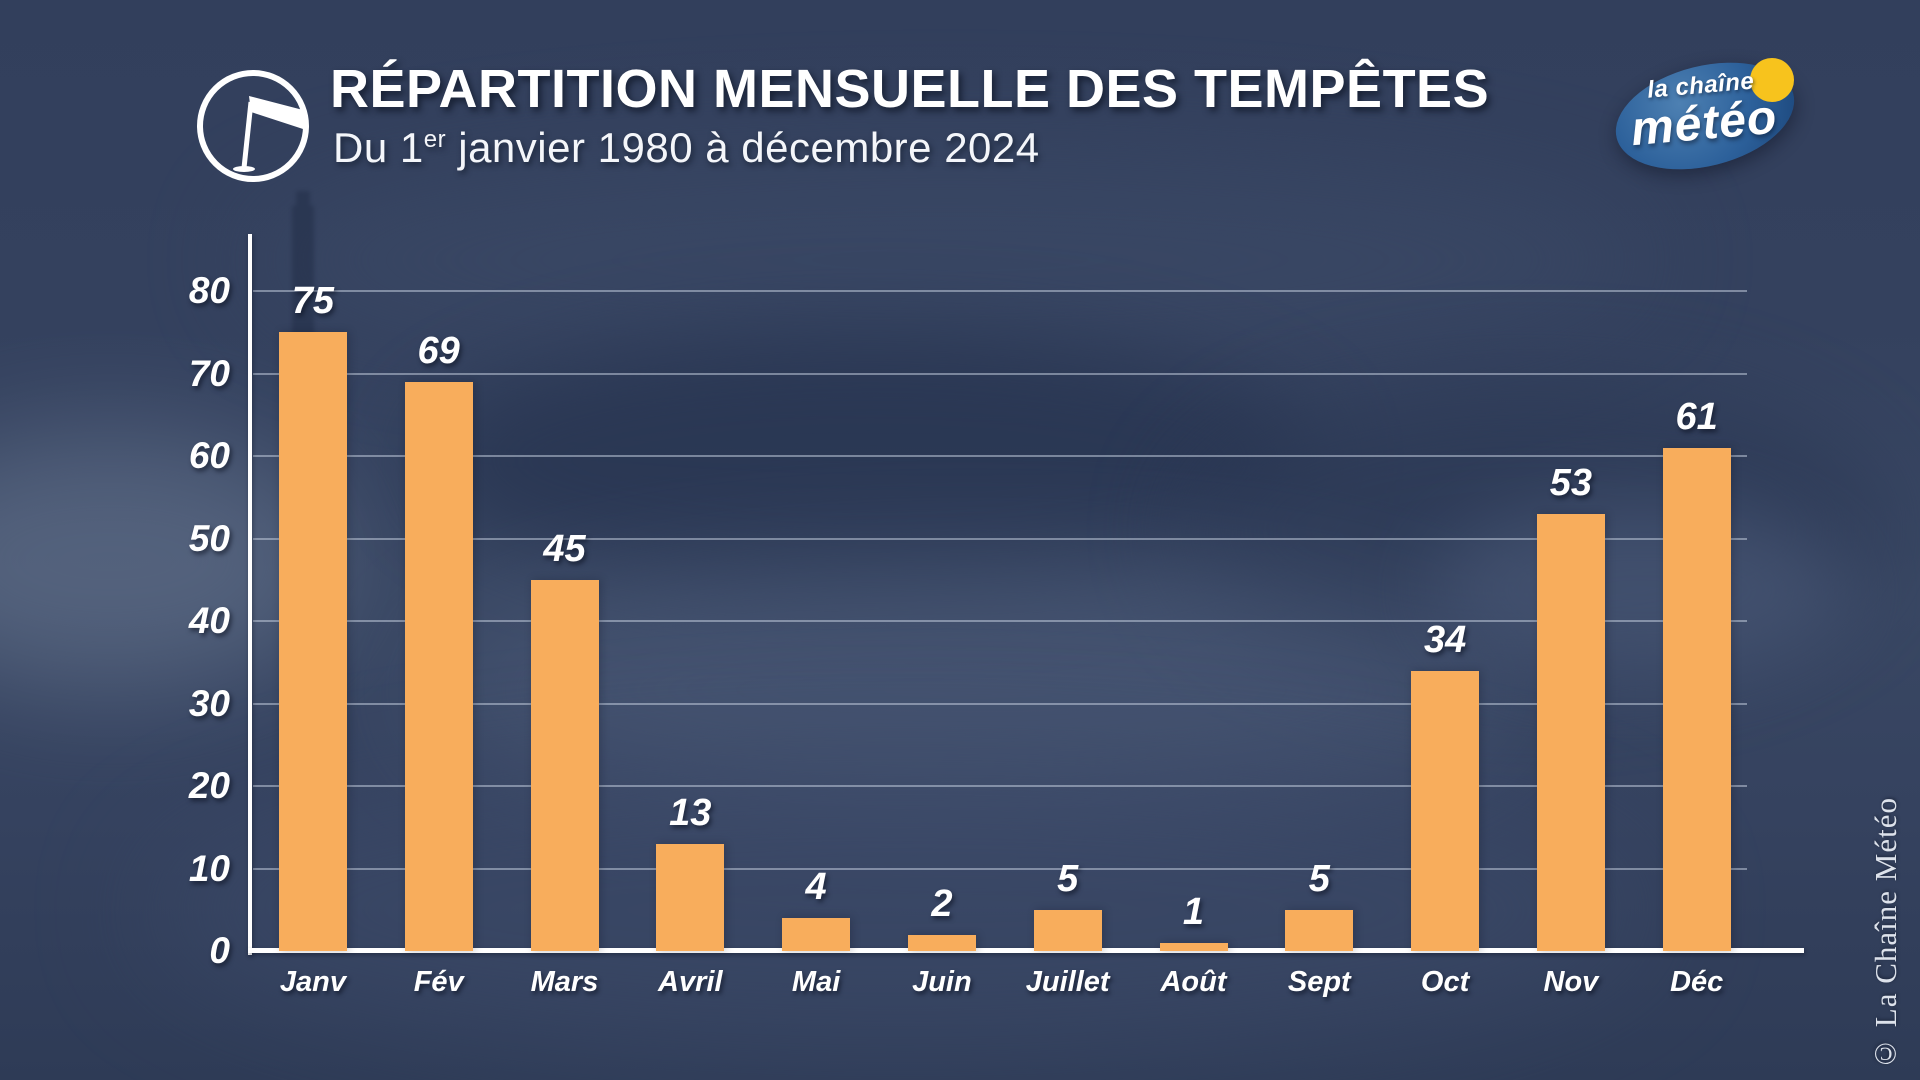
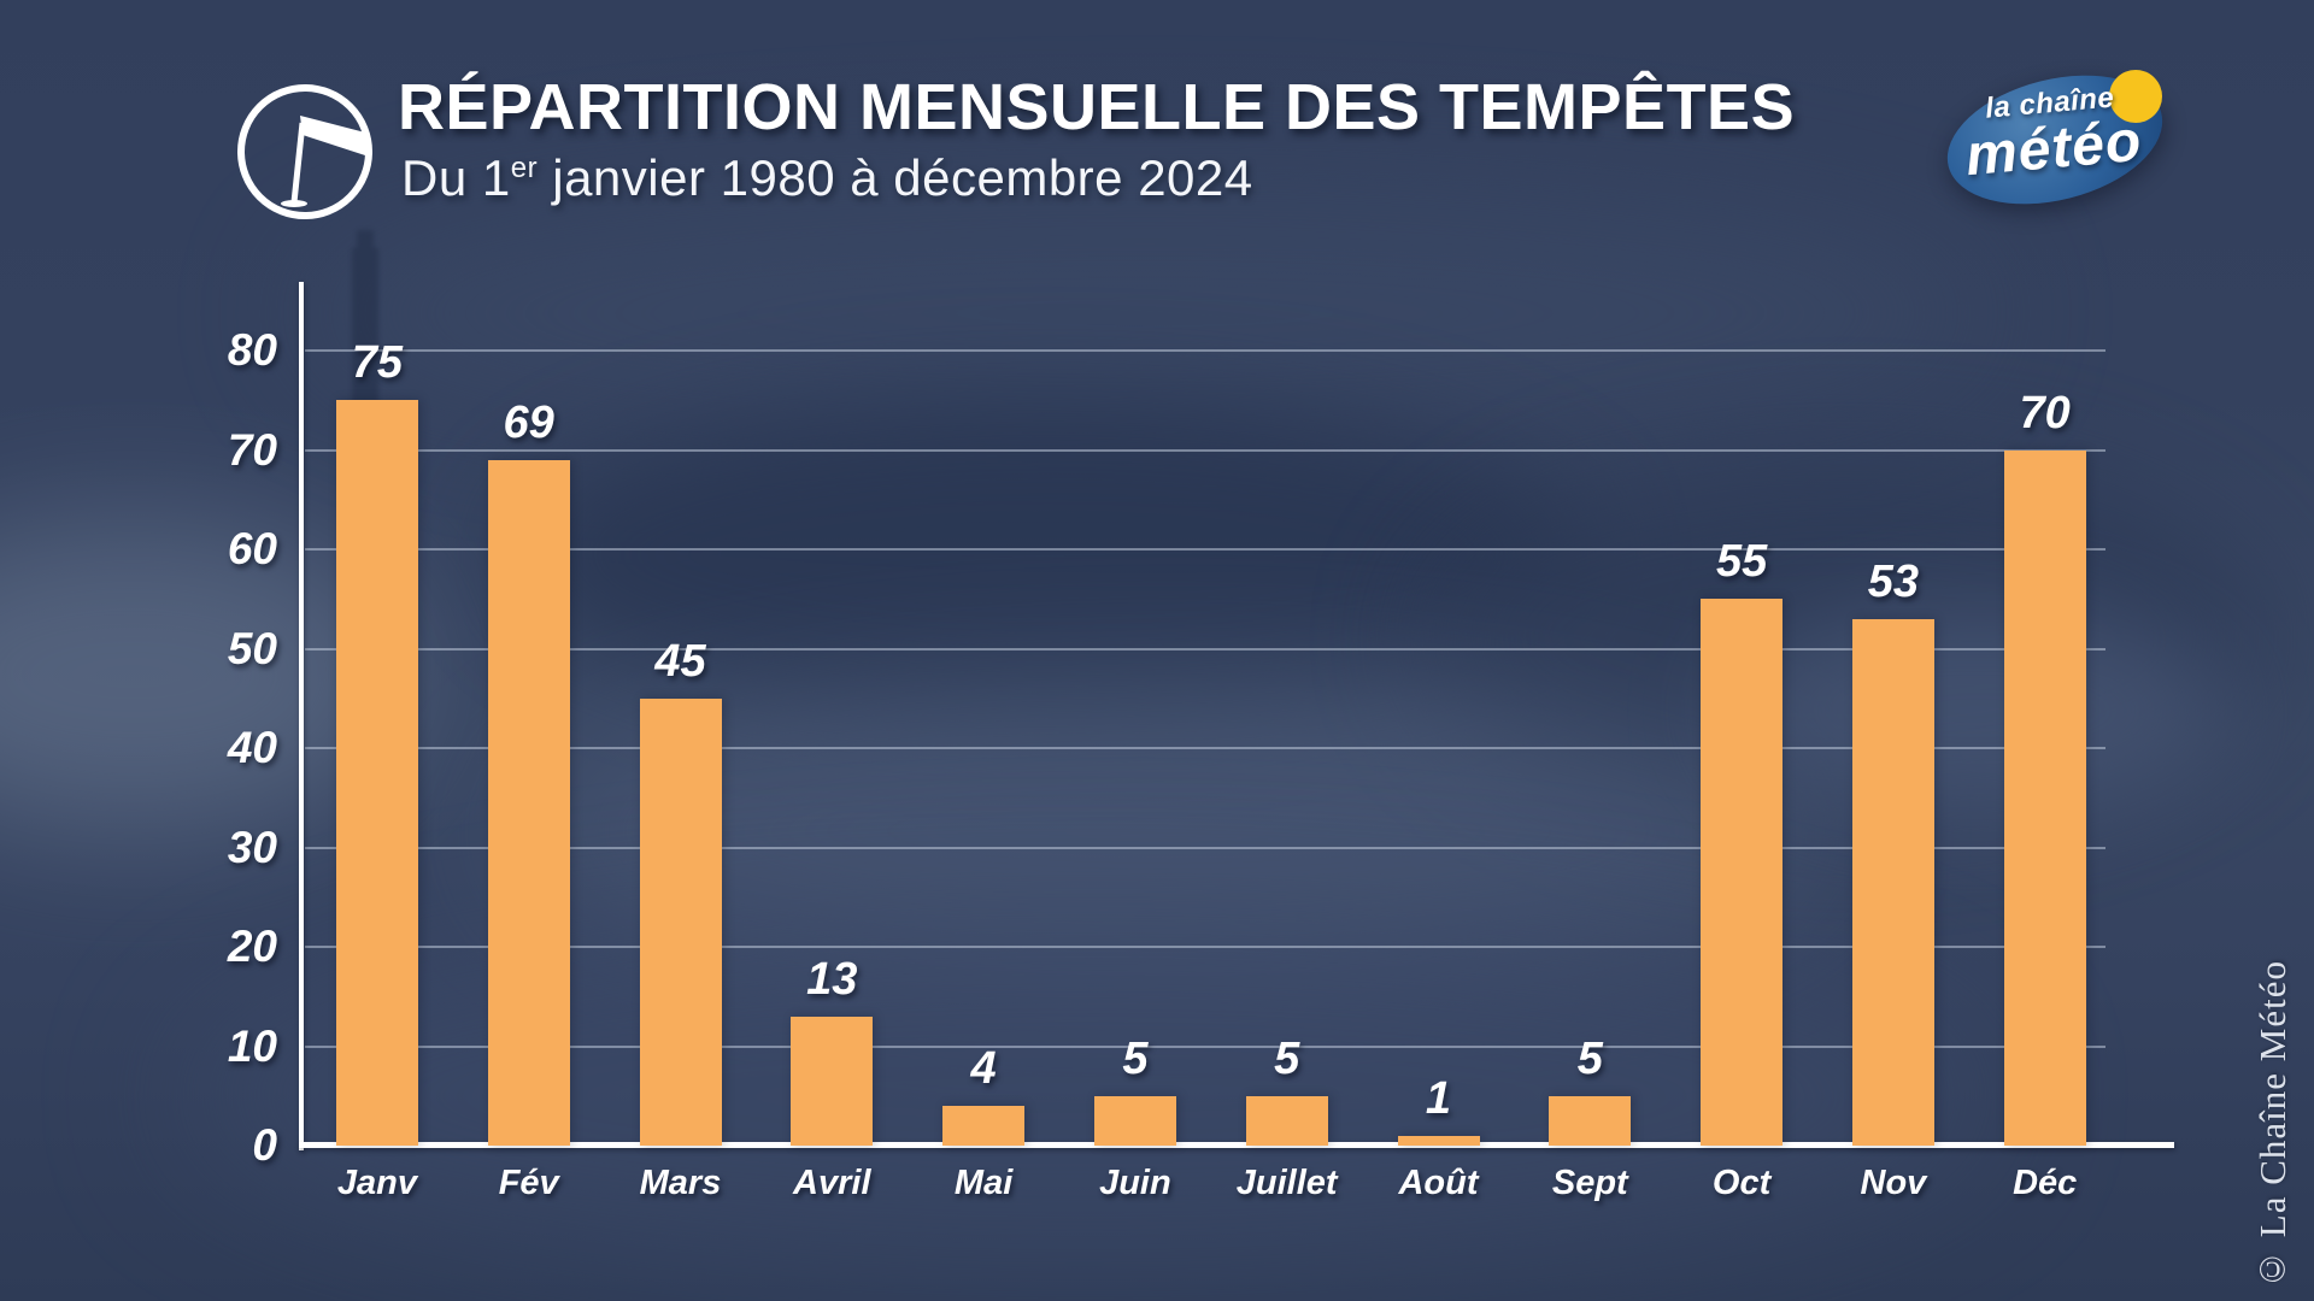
Juin: 2 -> 5
Oct: 34 -> 55
Déc: 61 -> 70
